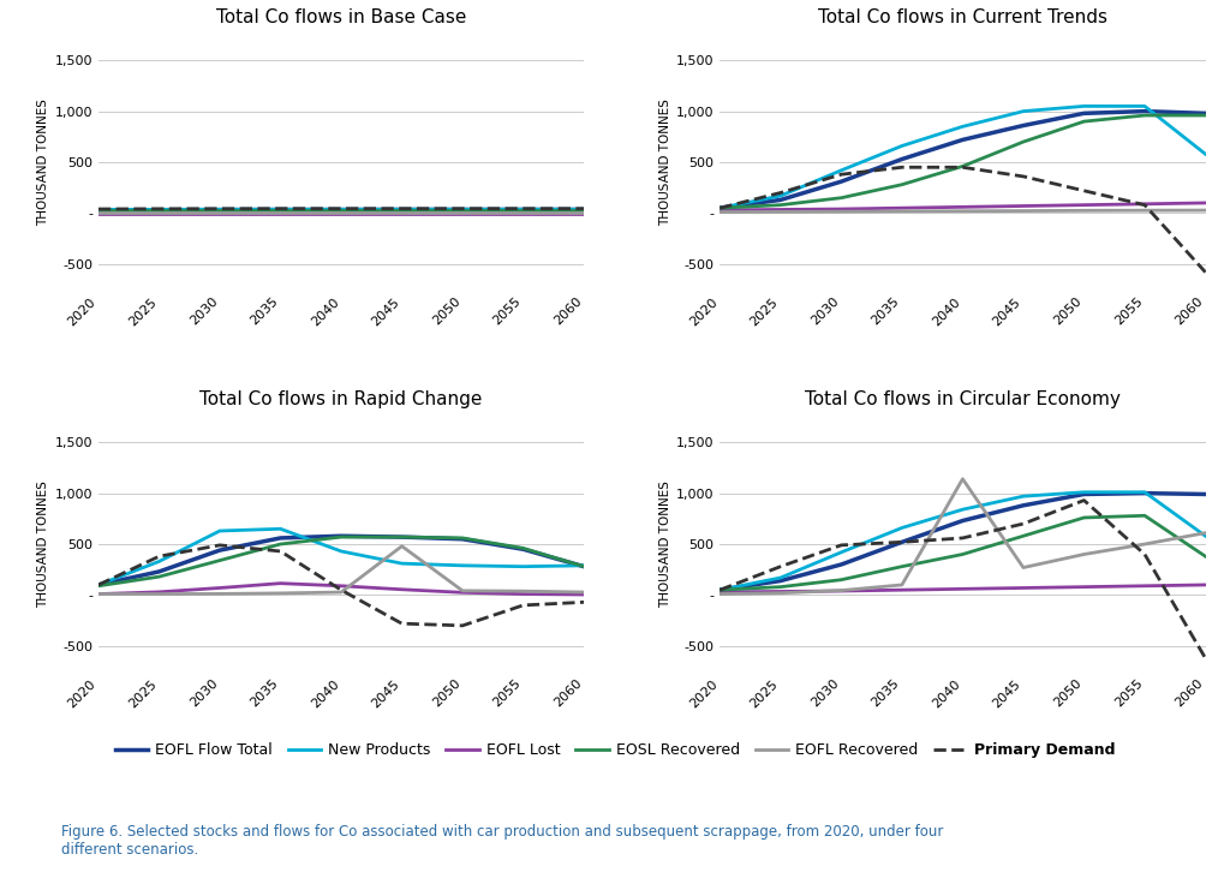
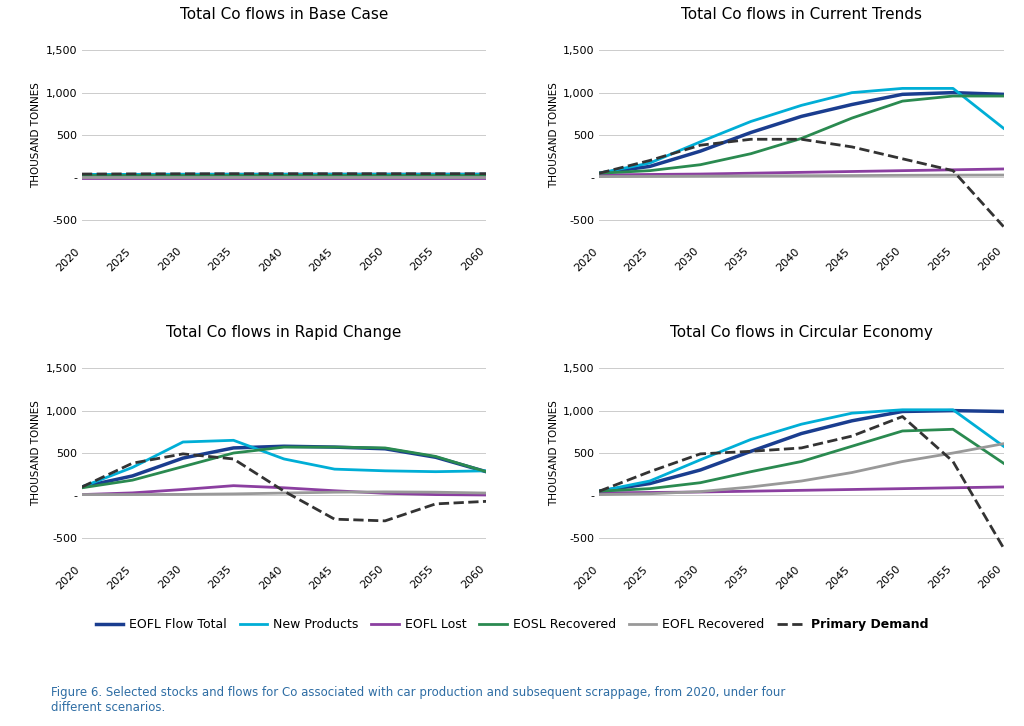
Total Co flows in Rapid Change/EOFL Recovered/2045: 480 -> 40
Total Co flows in Circular Economy/EOFL Recovered/2040: 1,140 -> 170
